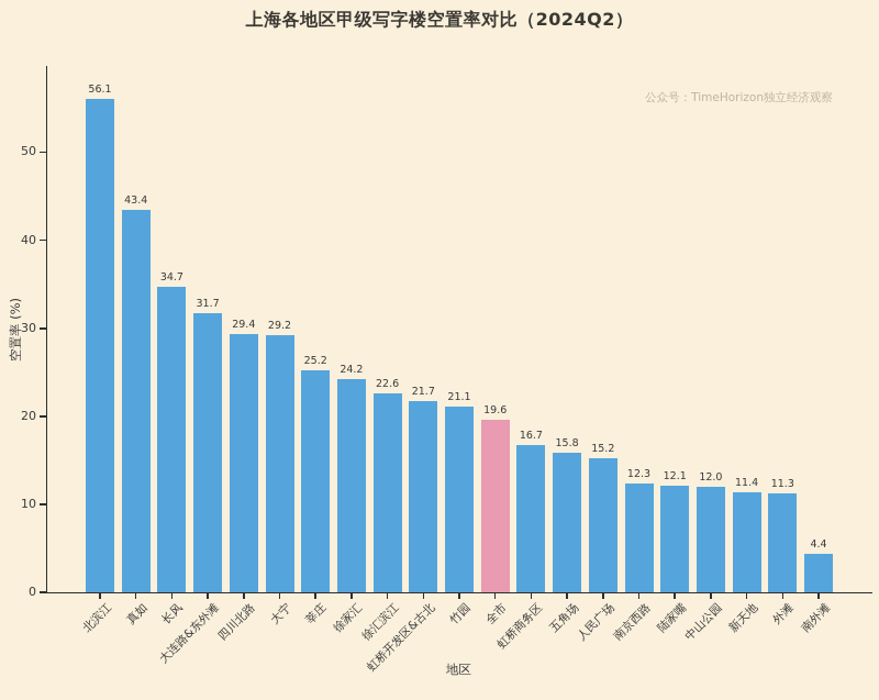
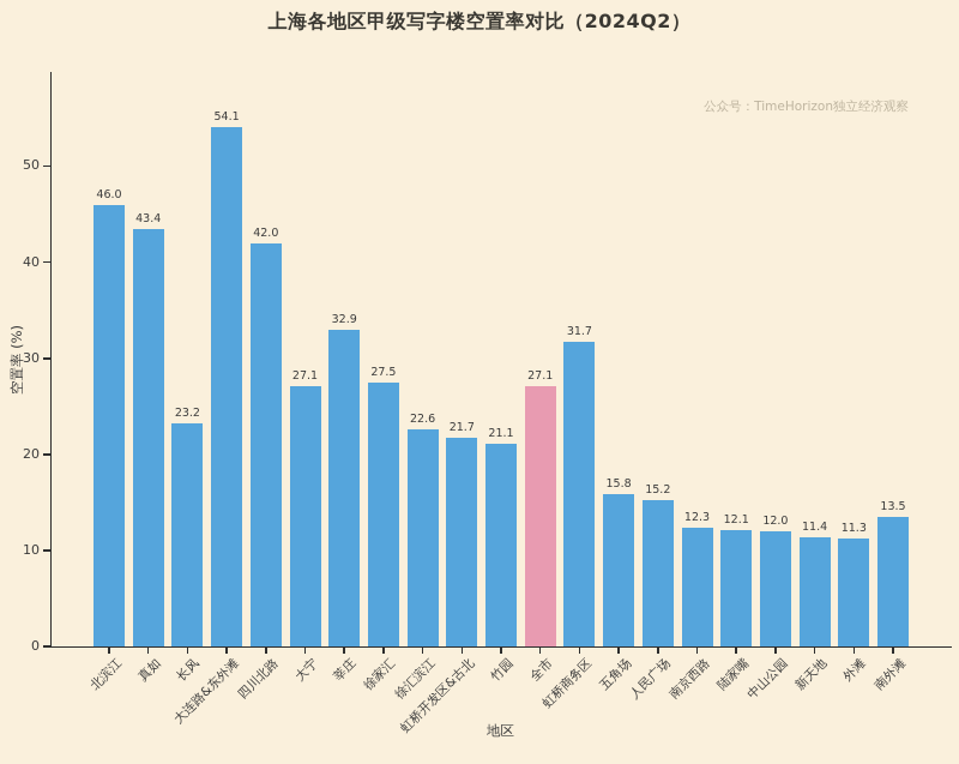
北滨江: 56.1 -> 46.0
长风: 34.7 -> 23.2
大连路&东外滩: 31.7 -> 54.1
四川北路: 29.4 -> 42.0
大宁: 29.2 -> 27.1
莘庄: 25.2 -> 32.9
徐家汇: 24.2 -> 27.5
全市: 19.6 -> 27.1
虹桥商务区: 16.7 -> 31.7
南外滩: 4.4 -> 13.5
